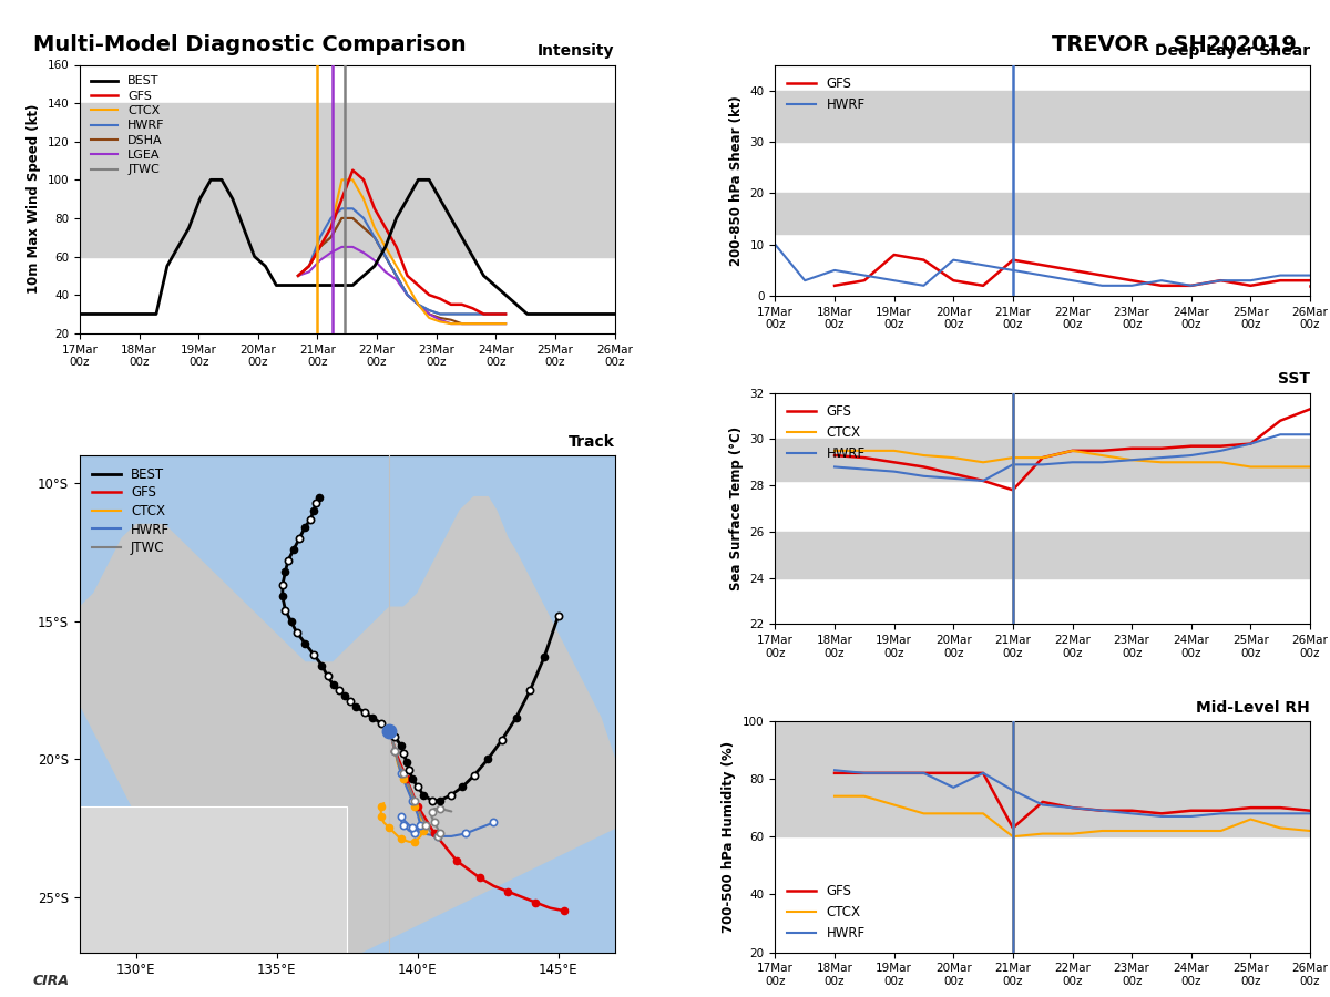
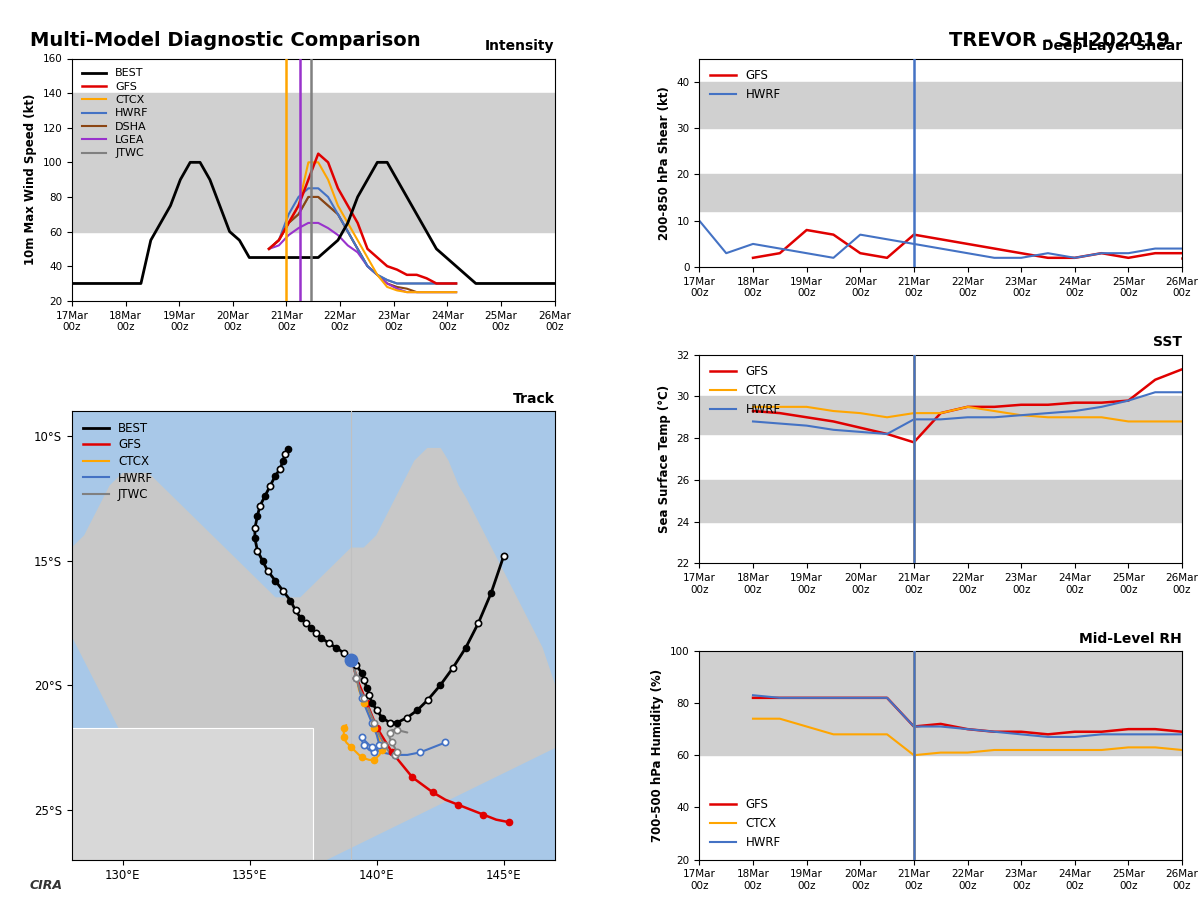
Mid-Level RH/HWRF/20Mar 00z: 77 -> 82
Mid-Level RH/GFS/21Mar 00z: 63 -> 71
Mid-Level RH/HWRF/21Mar 00z: 76 -> 71
Mid-Level RH/CTCX/25Mar 00z: 66 -> 63
